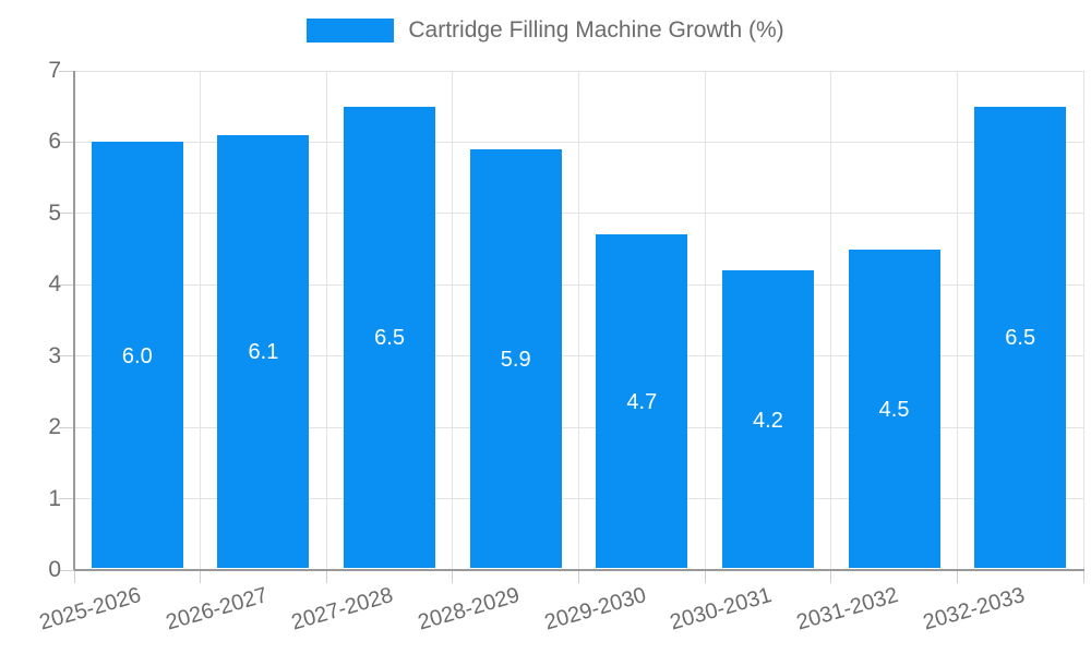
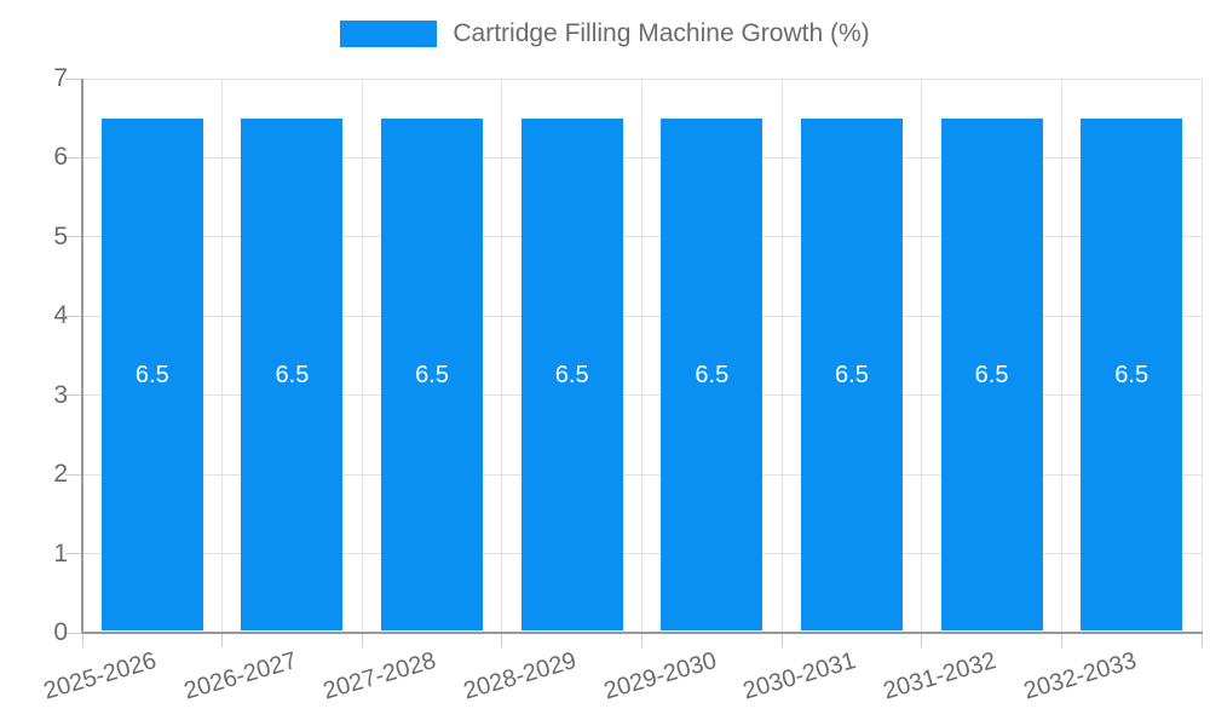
2025-2026: 6.0 -> 6.5
2026-2027: 6.1 -> 6.5
2028-2029: 5.9 -> 6.5
2029-2030: 4.7 -> 6.5
2030-2031: 4.2 -> 6.5
2031-2032: 4.5 -> 6.5
